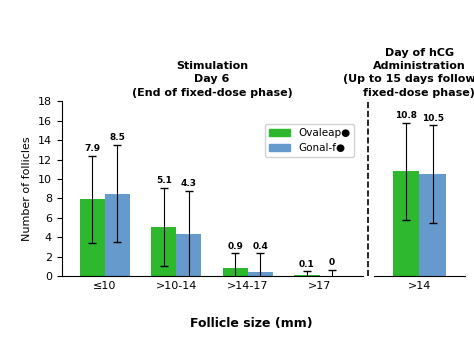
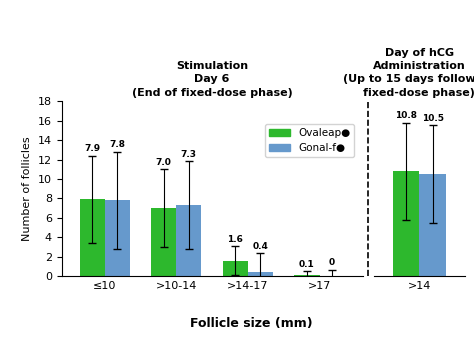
Stimulation Day 6 (End of fixed-dose phase)/Gonal-f●/≤10: 8.5 -> 7.8
Stimulation Day 6 (End of fixed-dose phase)/Ovaleap●/>10-14: 5.1 -> 7.0
Stimulation Day 6 (End of fixed-dose phase)/Gonal-f●/>10-14: 4.3 -> 7.3
Stimulation Day 6 (End of fixed-dose phase)/Ovaleap●/>14-17: 0.9 -> 1.6
